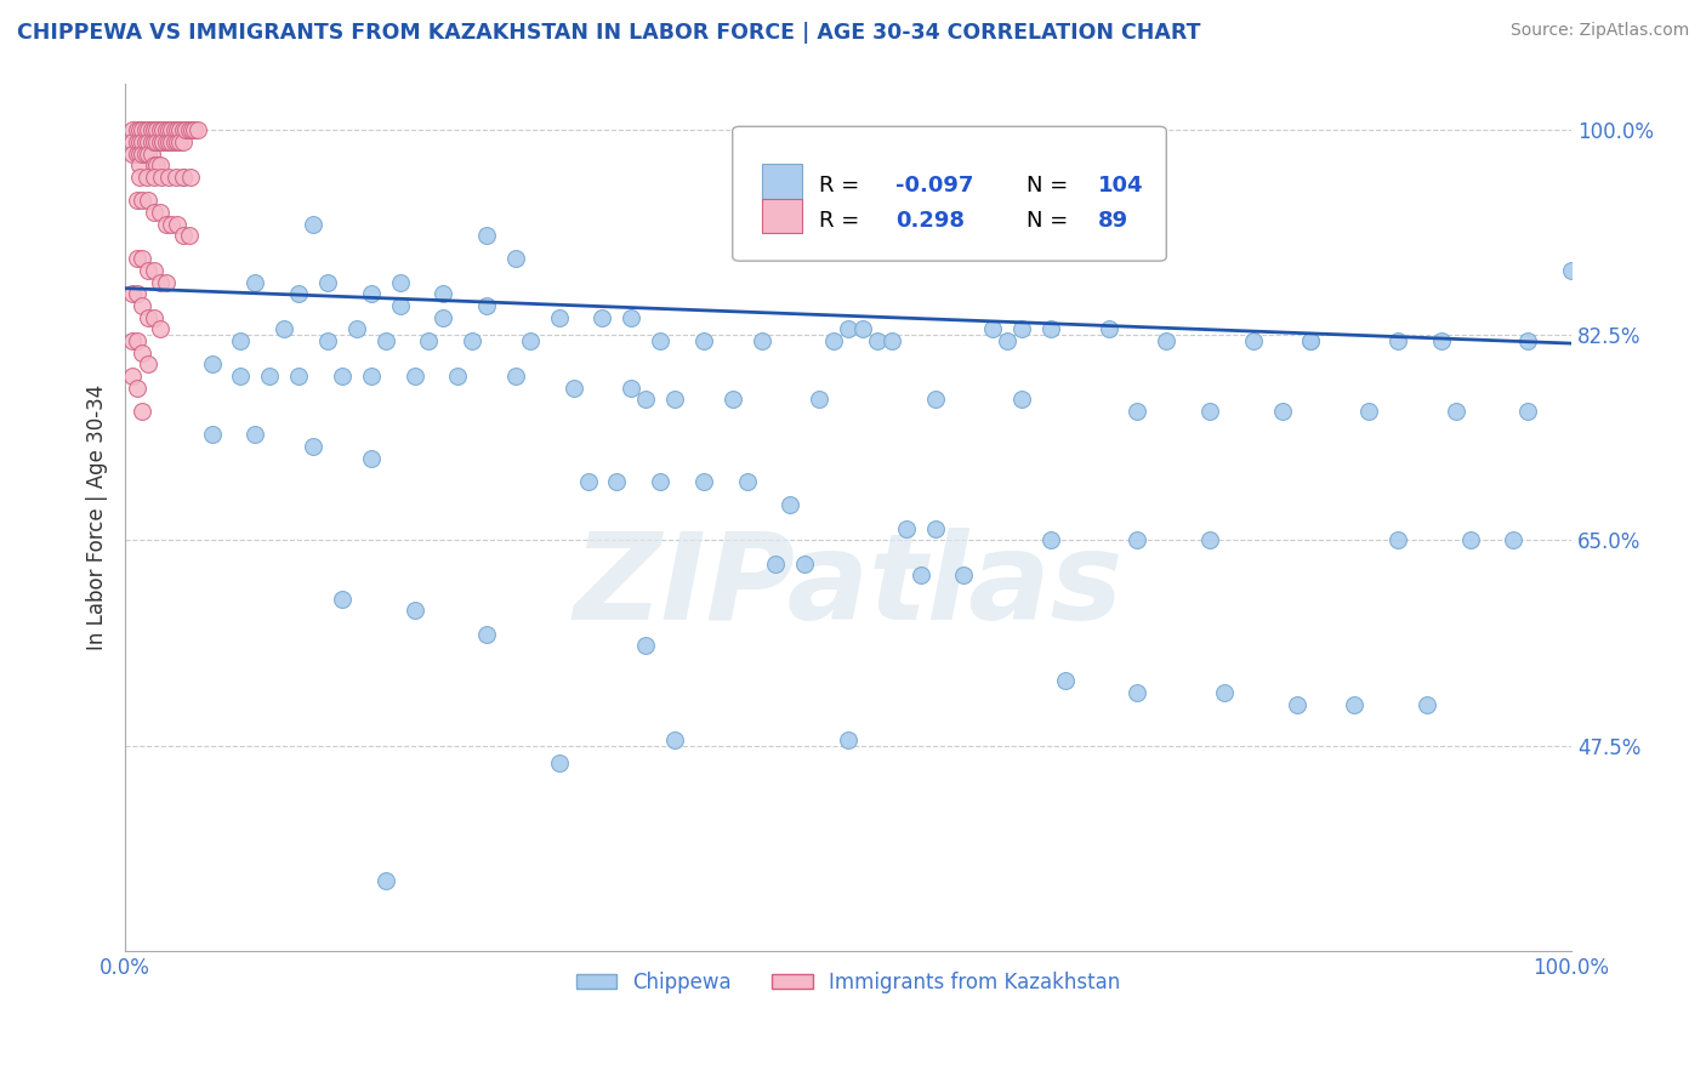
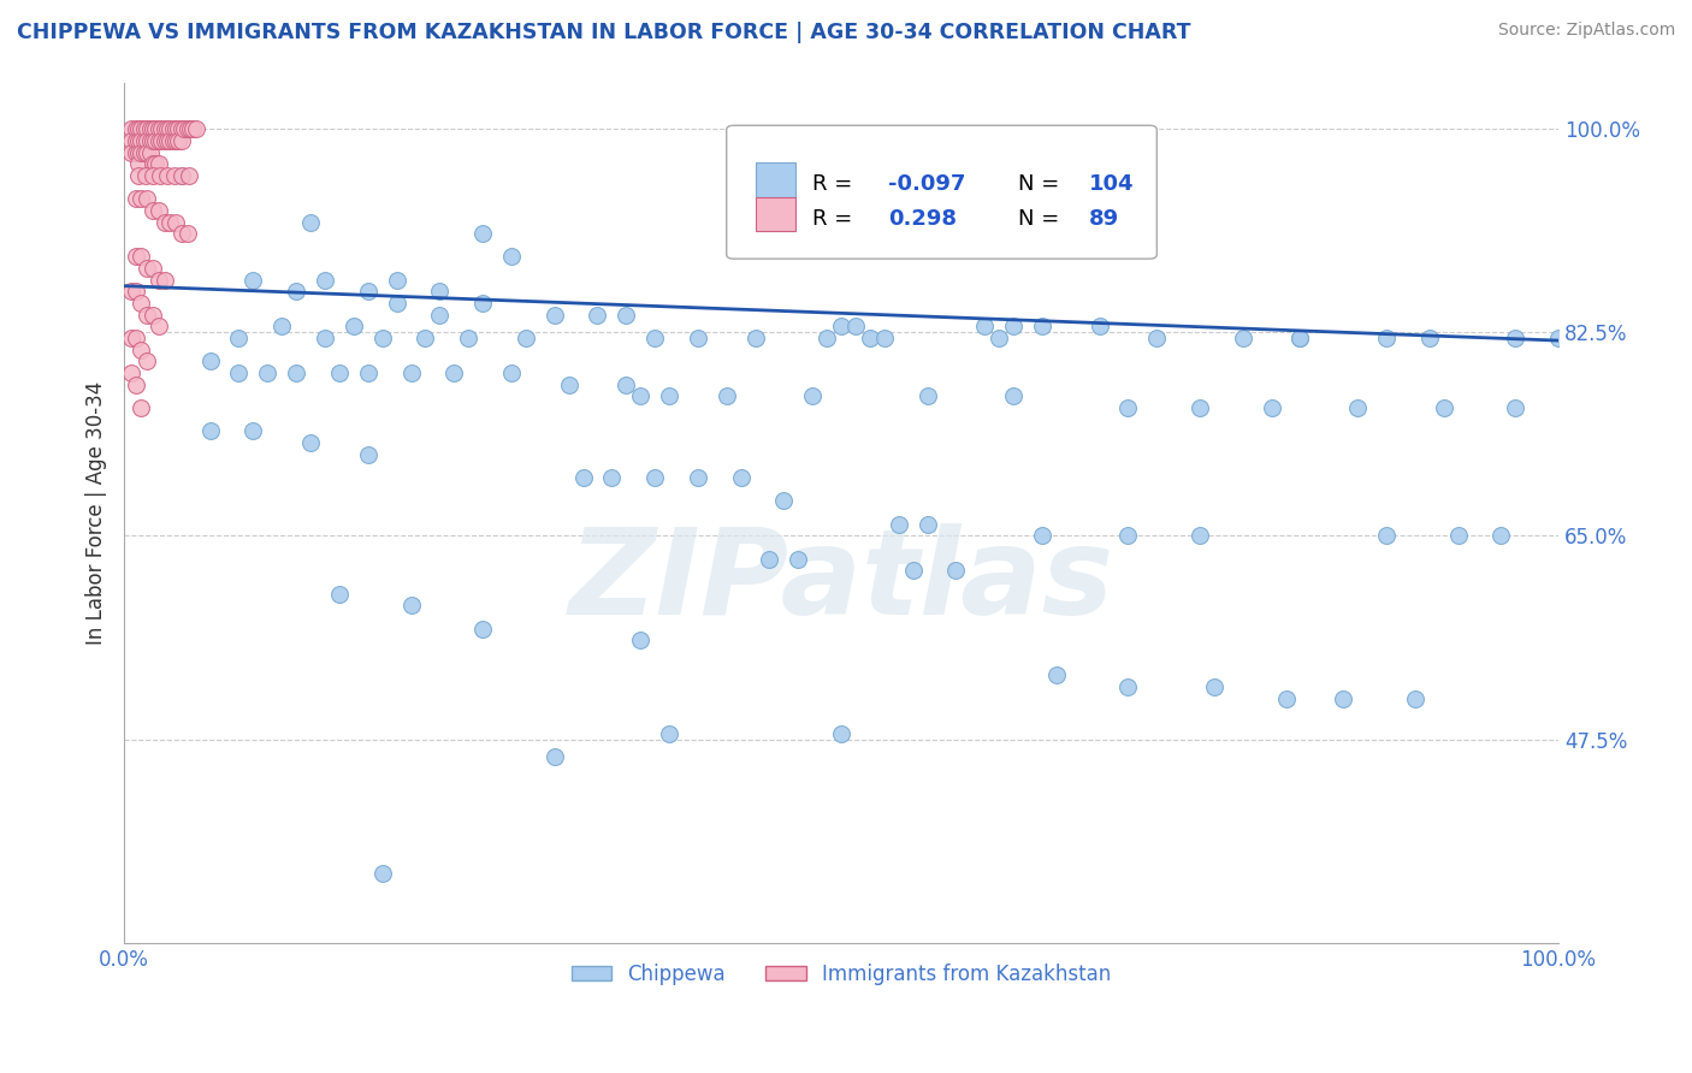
Chippewa/100.0%: 88% -> 82%
